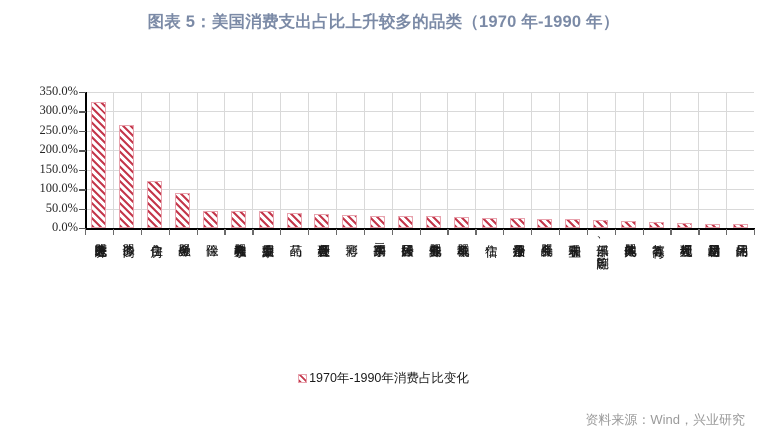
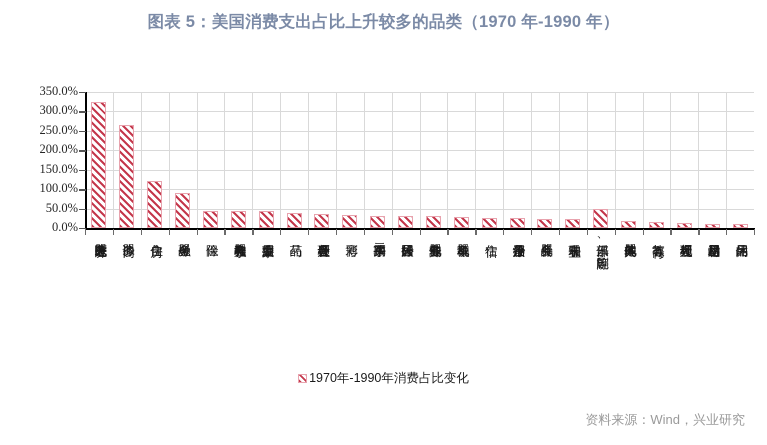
俱乐部、剧院等: 20% -> 50%
